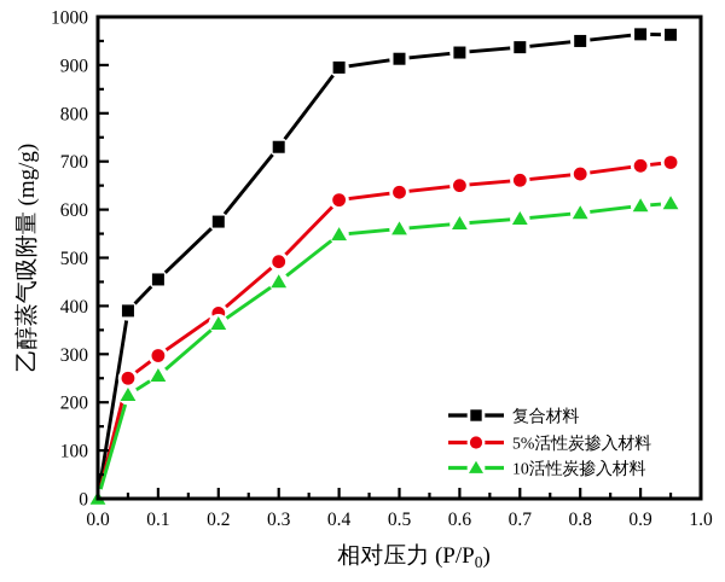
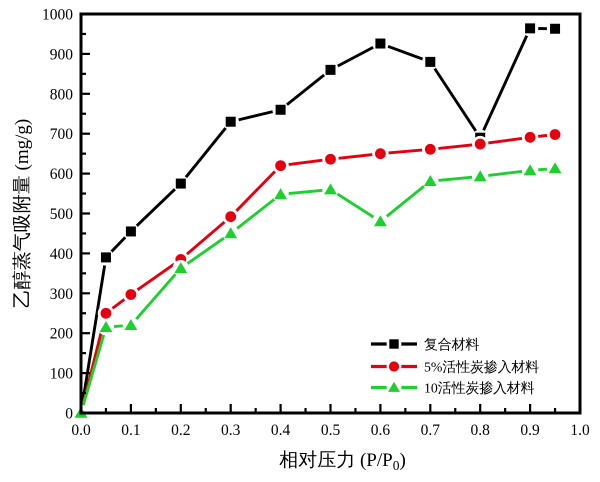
10活性炭掺入材料/0.1: 260 -> 220
复合材料/0.4: 900 -> 760
复合材料/0.5: 910 -> 860
10活性炭掺入材料/0.6: 570 -> 480
复合材料/0.7: 940 -> 880
复合材料/0.8: 950 -> 690
